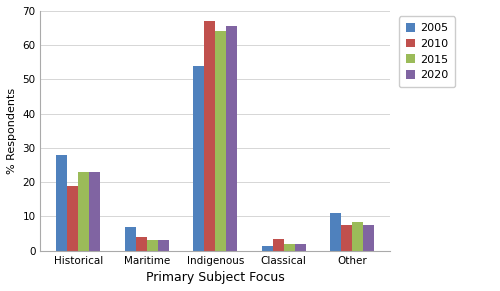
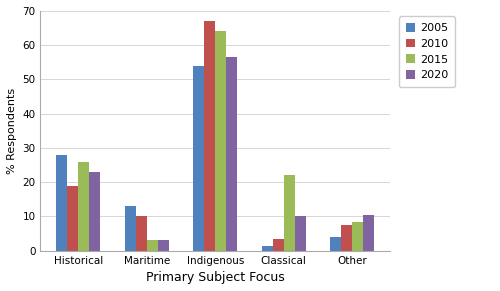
2015/Historical: 23.0 -> 26.0
2005/Maritime: 7.0 -> 13.0
2010/Maritime: 4.0 -> 10.0
2020/Indigenous: 65.5 -> 56.5
2015/Classical: 2.0 -> 22.0
2020/Classical: 2.0 -> 10.0
2005/Other: 11.0 -> 4.0
2020/Other: 7.5 -> 10.5
